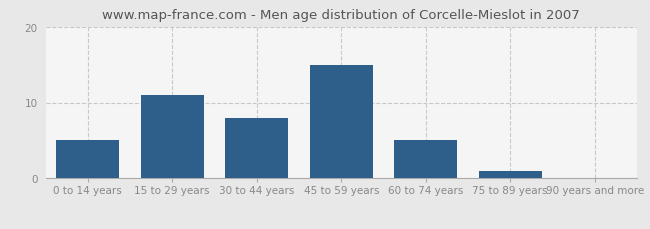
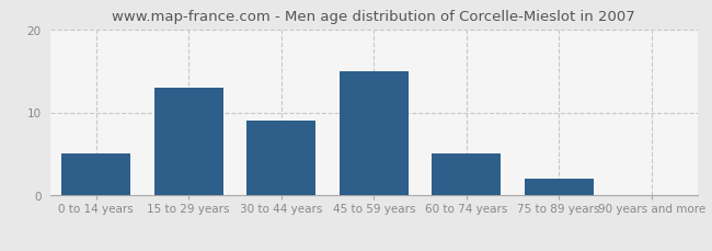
15 to 29 years: 11.0 -> 13.0
30 to 44 years: 8.0 -> 9.0
75 to 89 years: 1.0 -> 2.0
